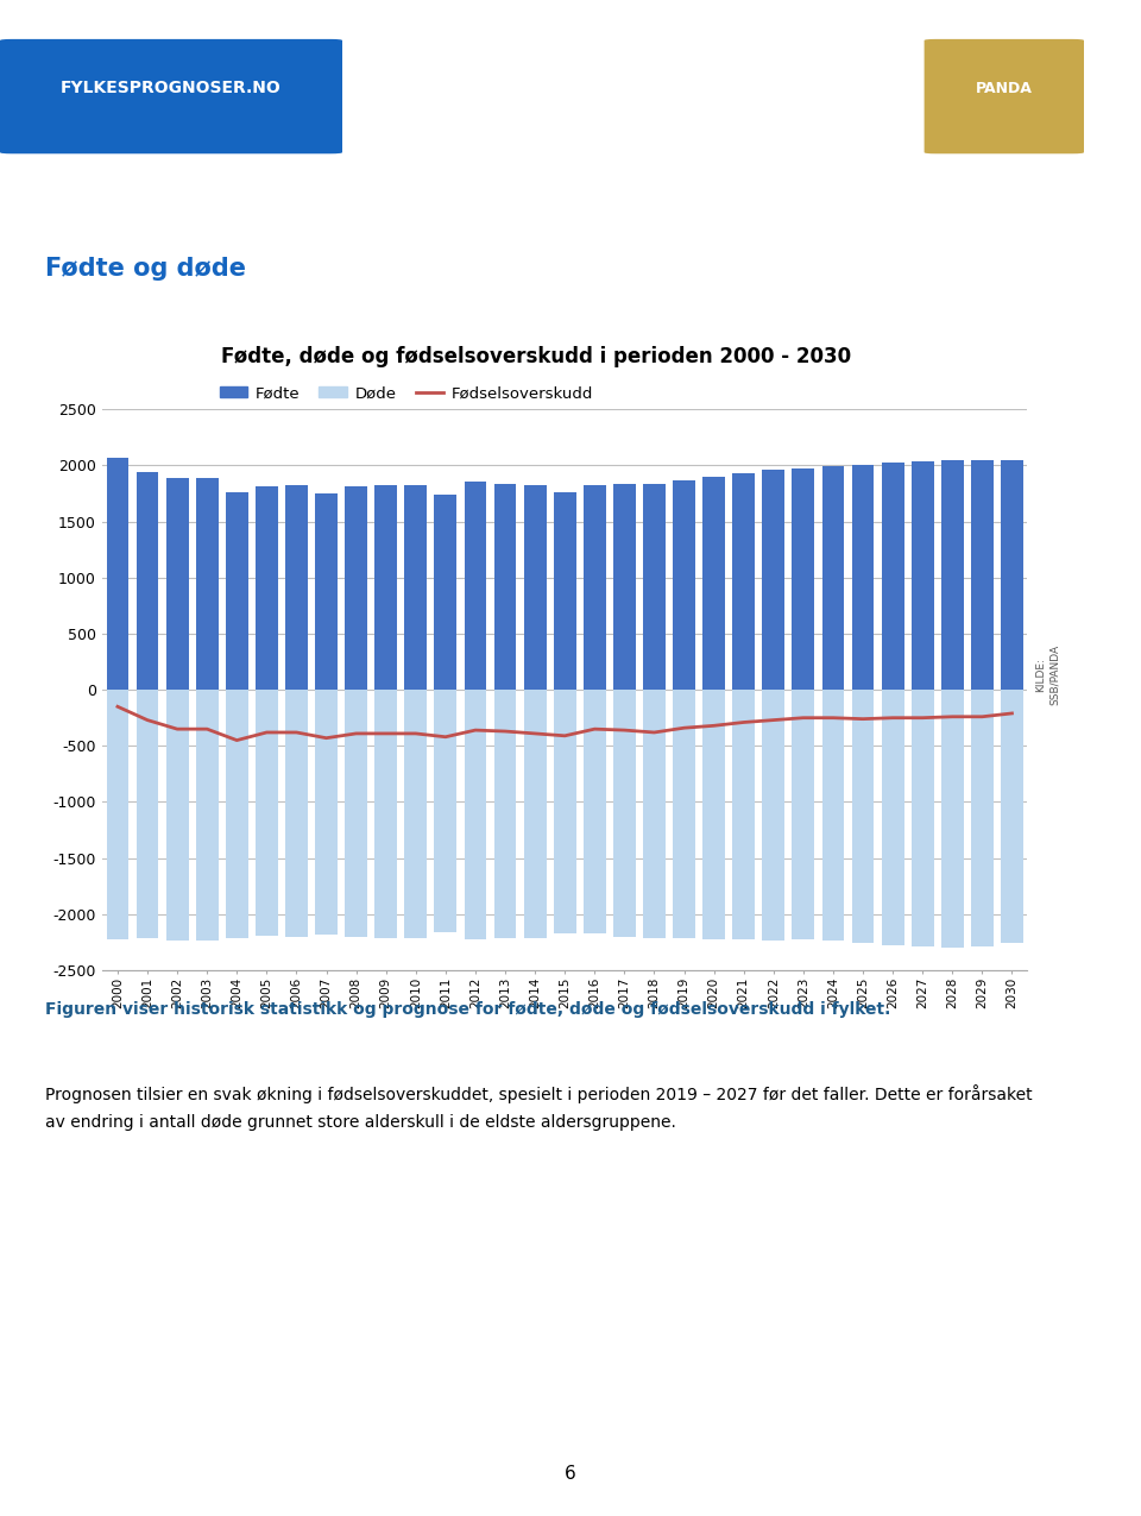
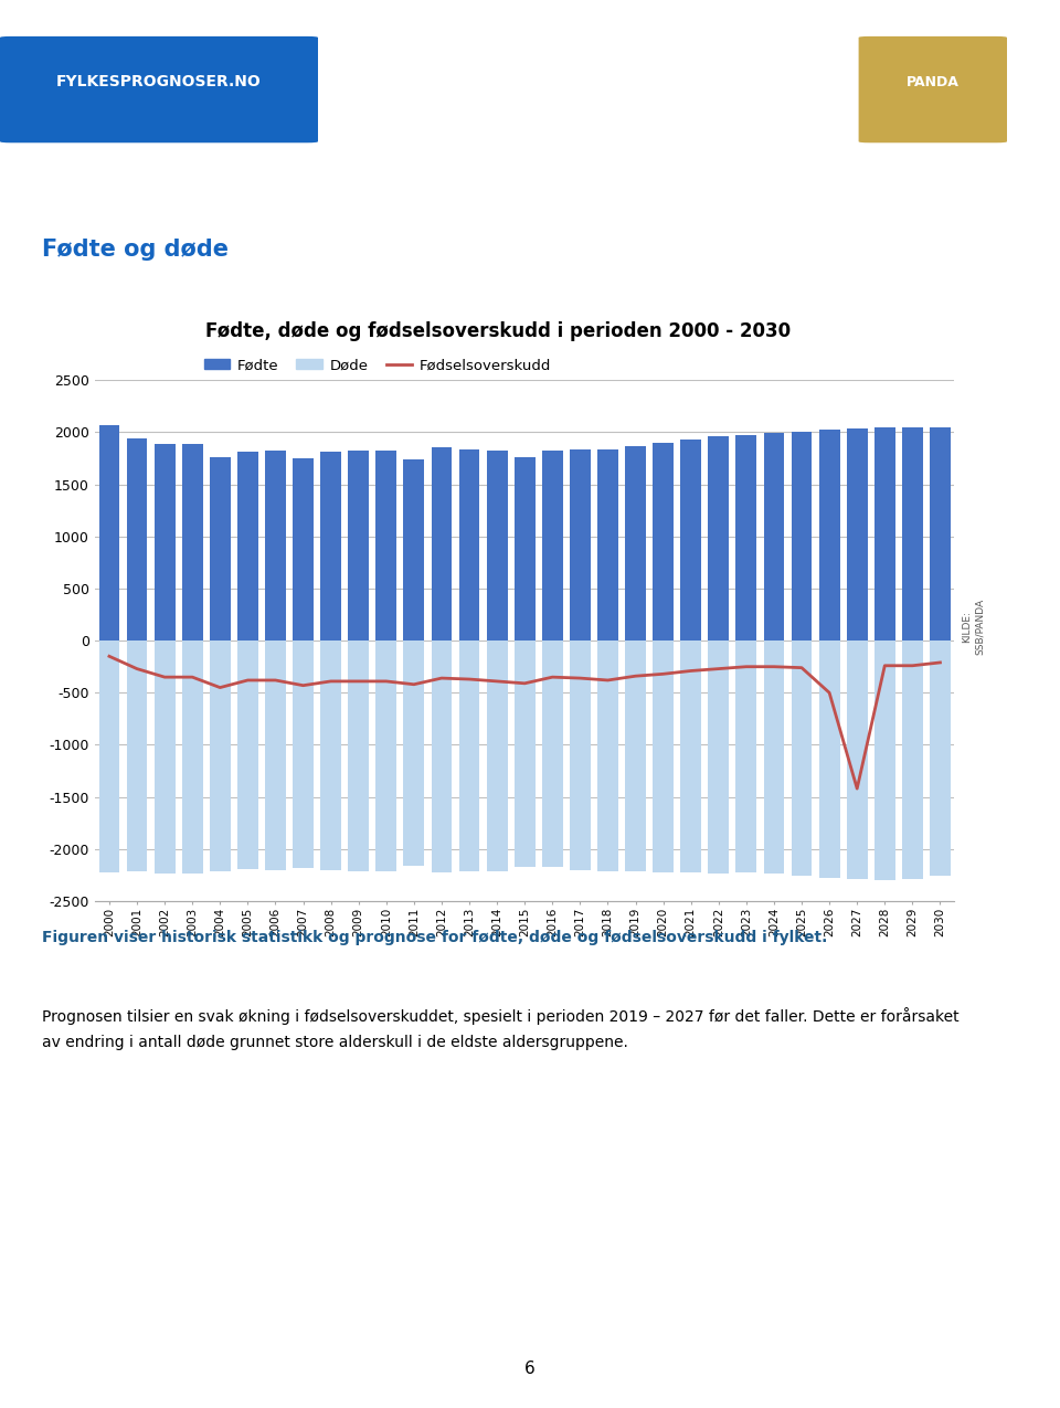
Fødselsoverskudd/2026: -250 -> -500
Fødselsoverskudd/2027: -250 -> -1420
